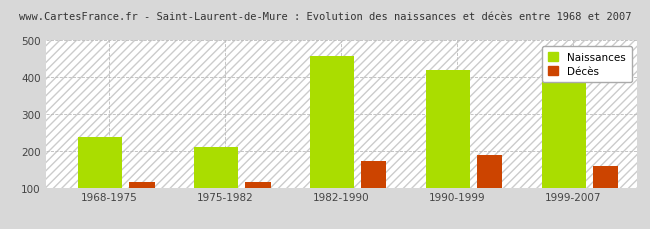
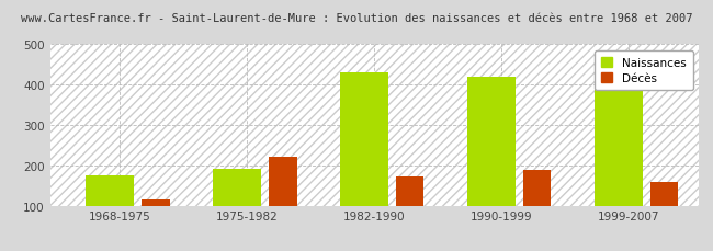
Naissances/1968-1975: 237 -> 175
Naissances/1975-1982: 210 -> 190
Décès/1975-1982: 116 -> 220
Naissances/1982-1990: 457 -> 430
